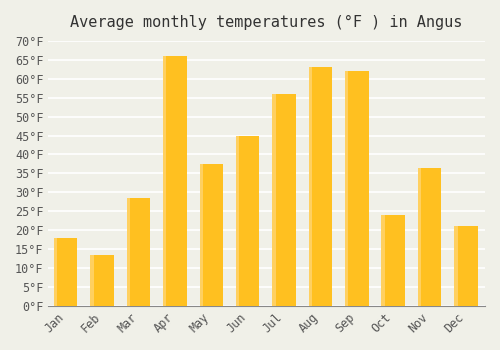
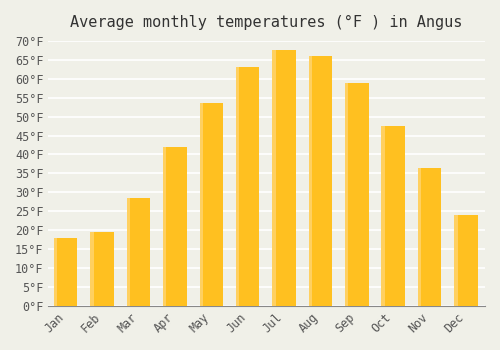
Feb: 13.5°F -> 19.5°F
Apr: 66.0°F -> 42.0°F
May: 37.5°F -> 53.5°F
Jun: 45.0°F -> 63.0°F
Jul: 56.0°F -> 67.5°F
Aug: 63.0°F -> 66.0°F
Sep: 62.0°F -> 59.0°F
Oct: 24.0°F -> 47.5°F
Dec: 21.0°F -> 24.0°F
